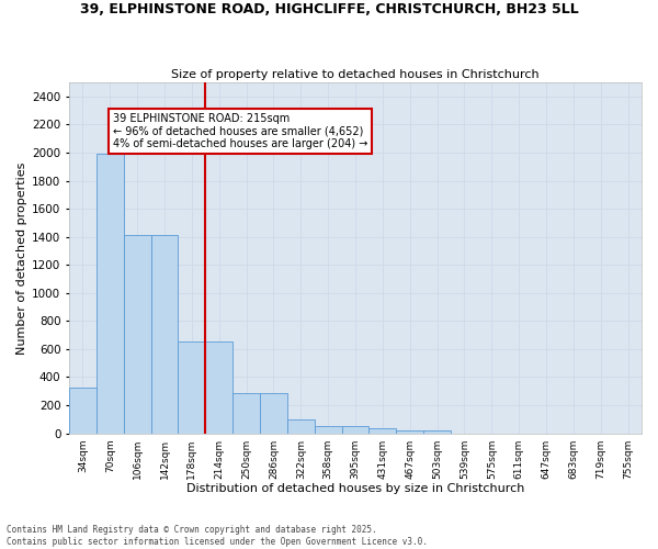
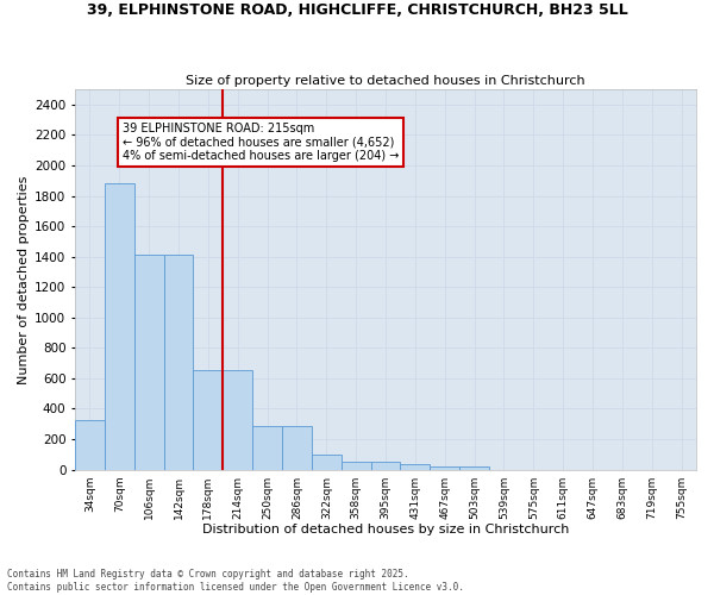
70sqm: 1990 -> 1880
